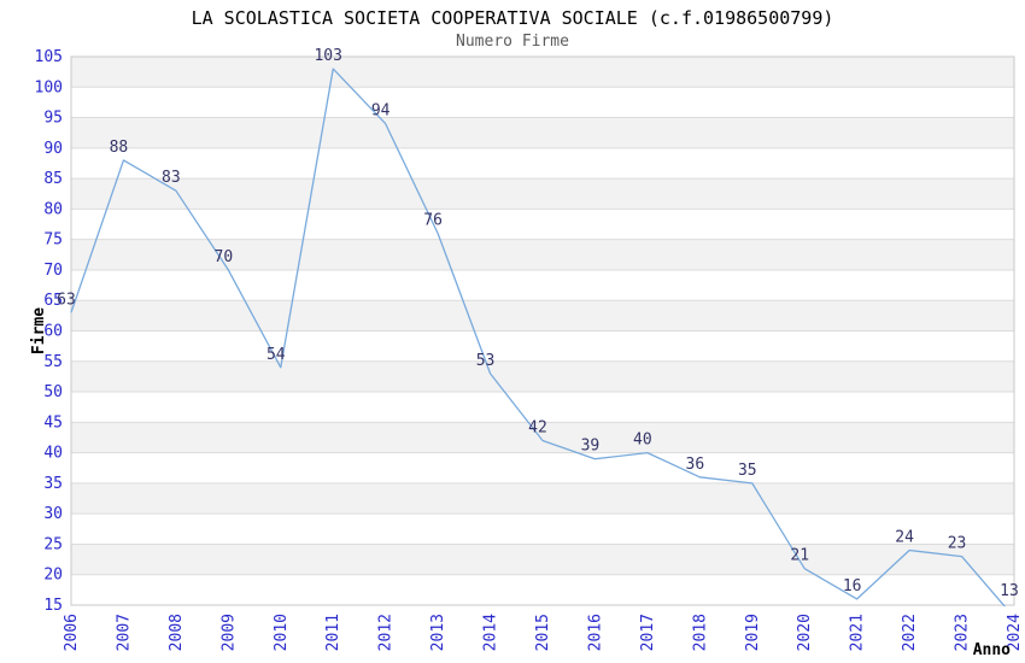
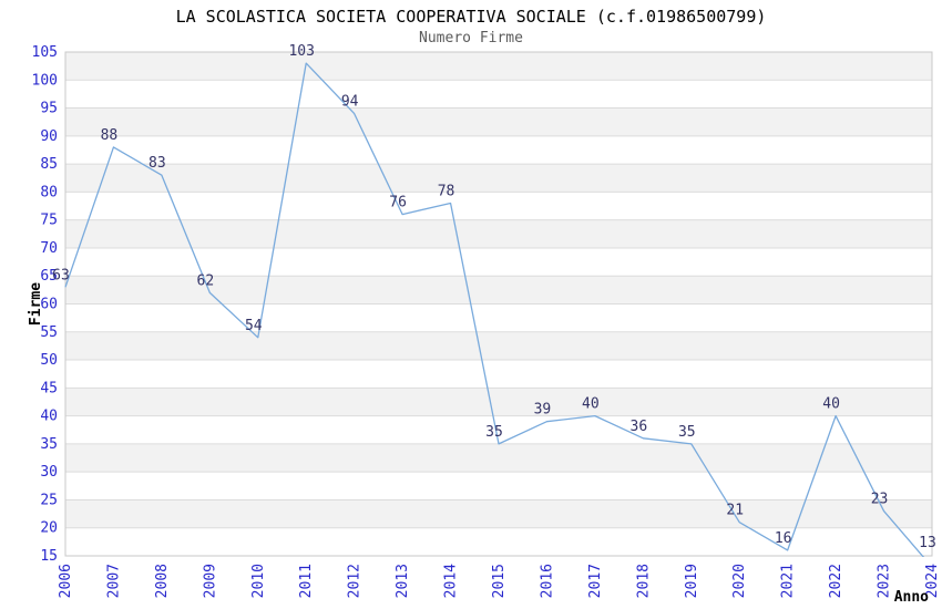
2009: 70 -> 62
2014: 53 -> 78
2015: 42 -> 35
2022: 24 -> 40
